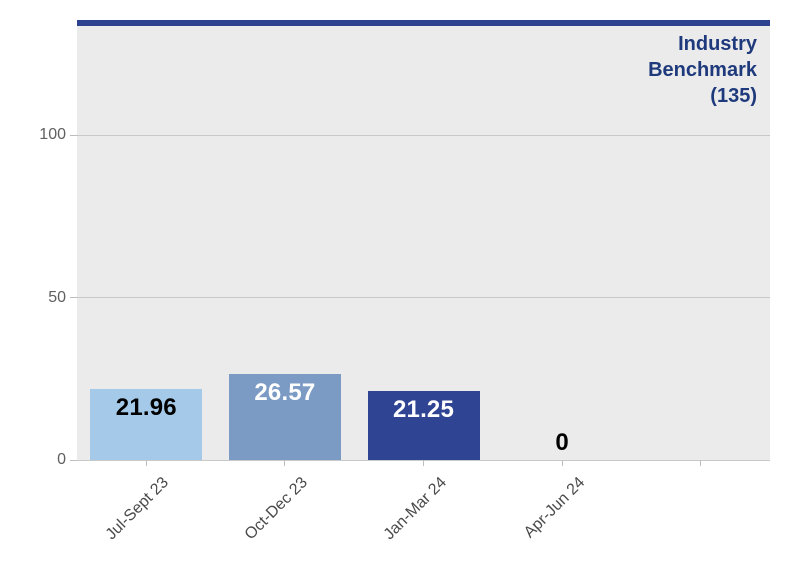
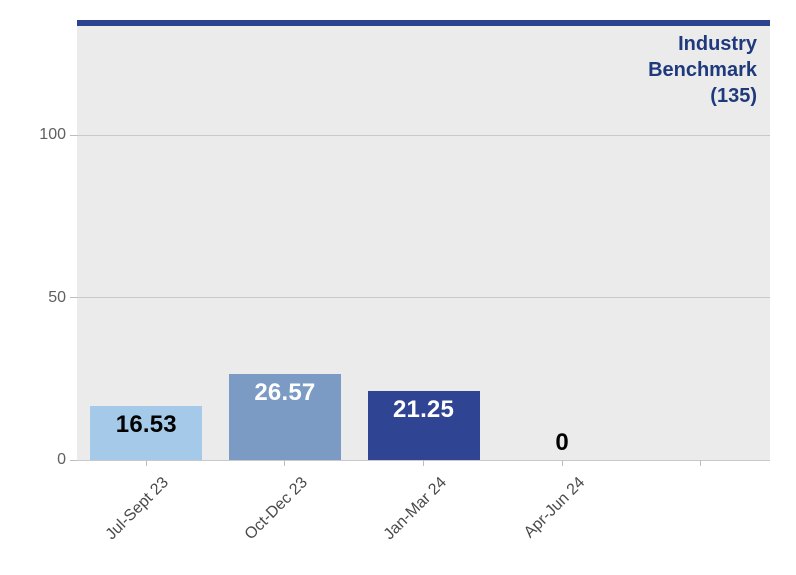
Jul-Sept 23: 21.96 -> 16.53
